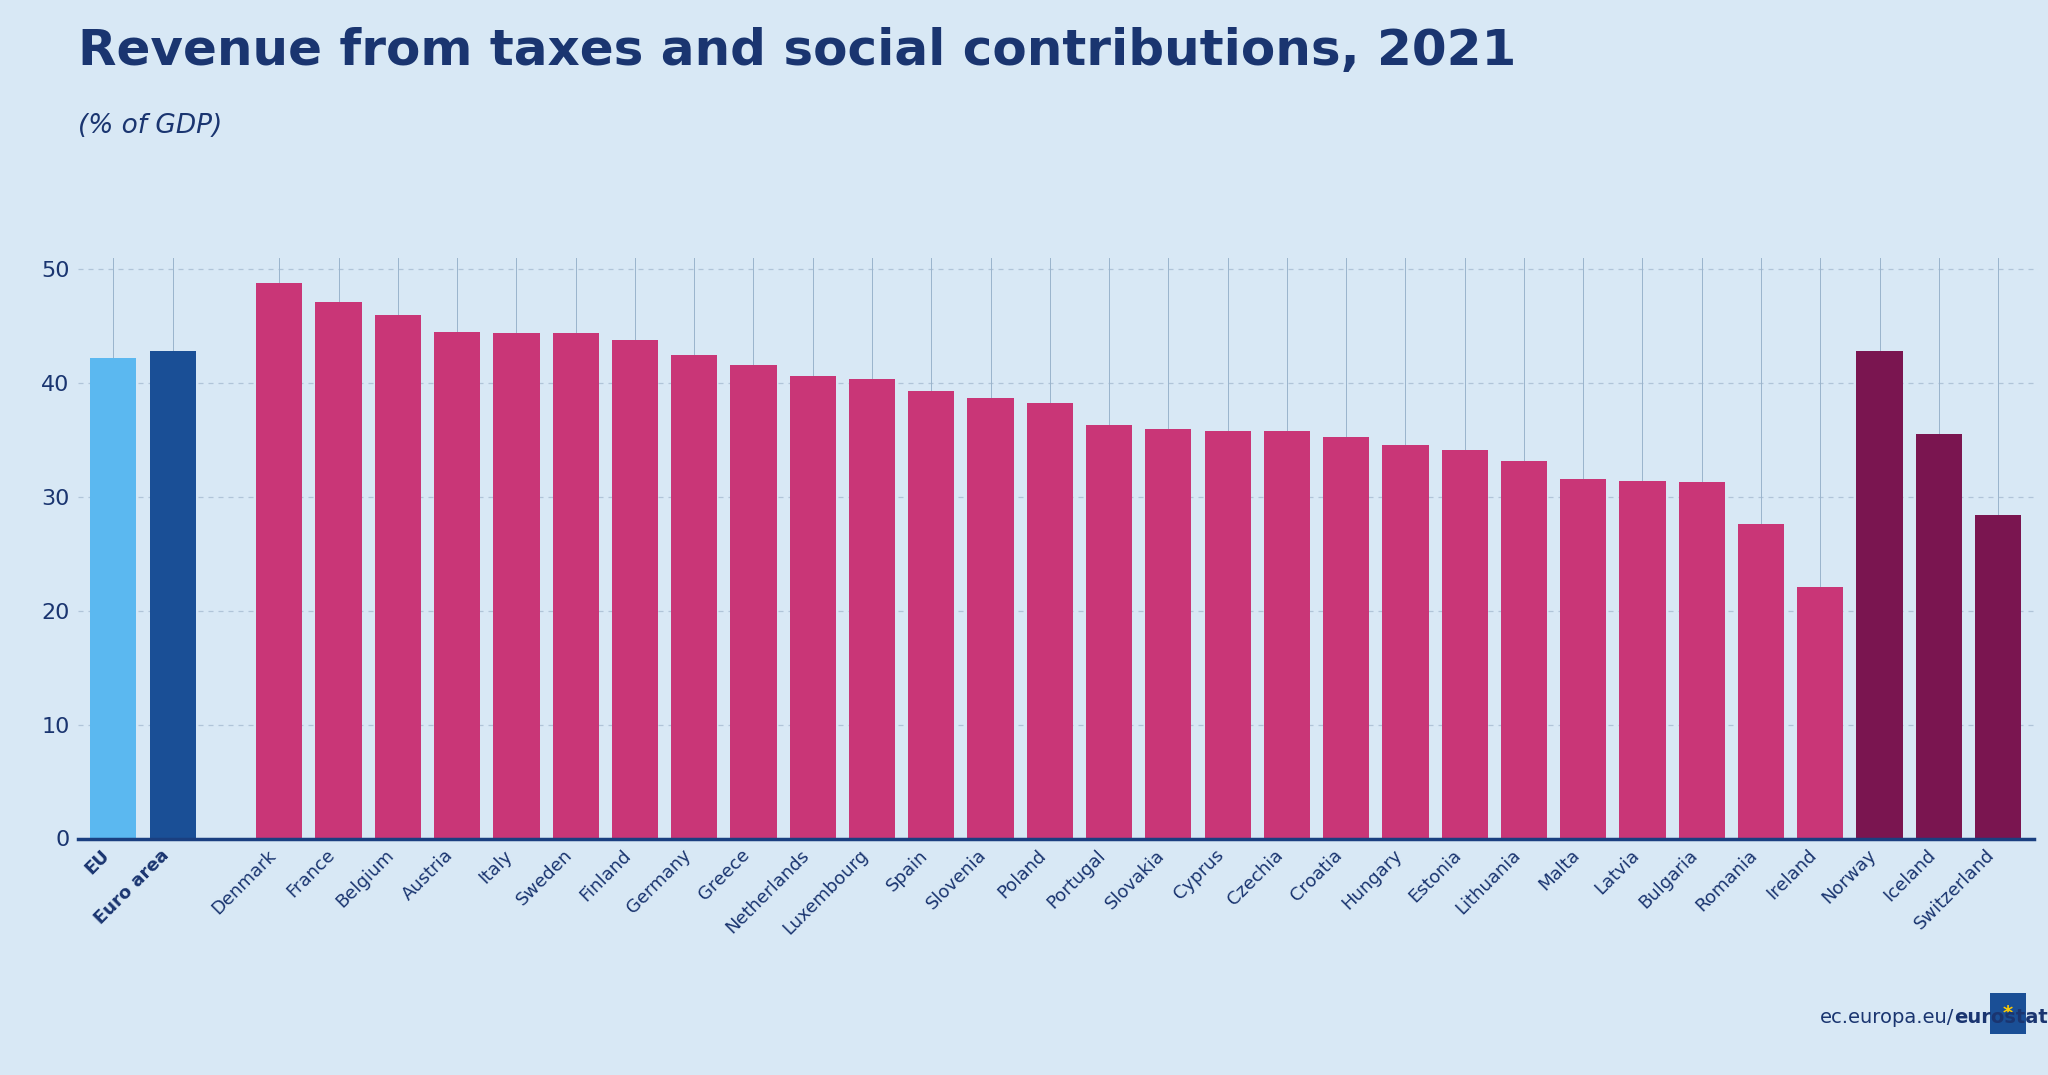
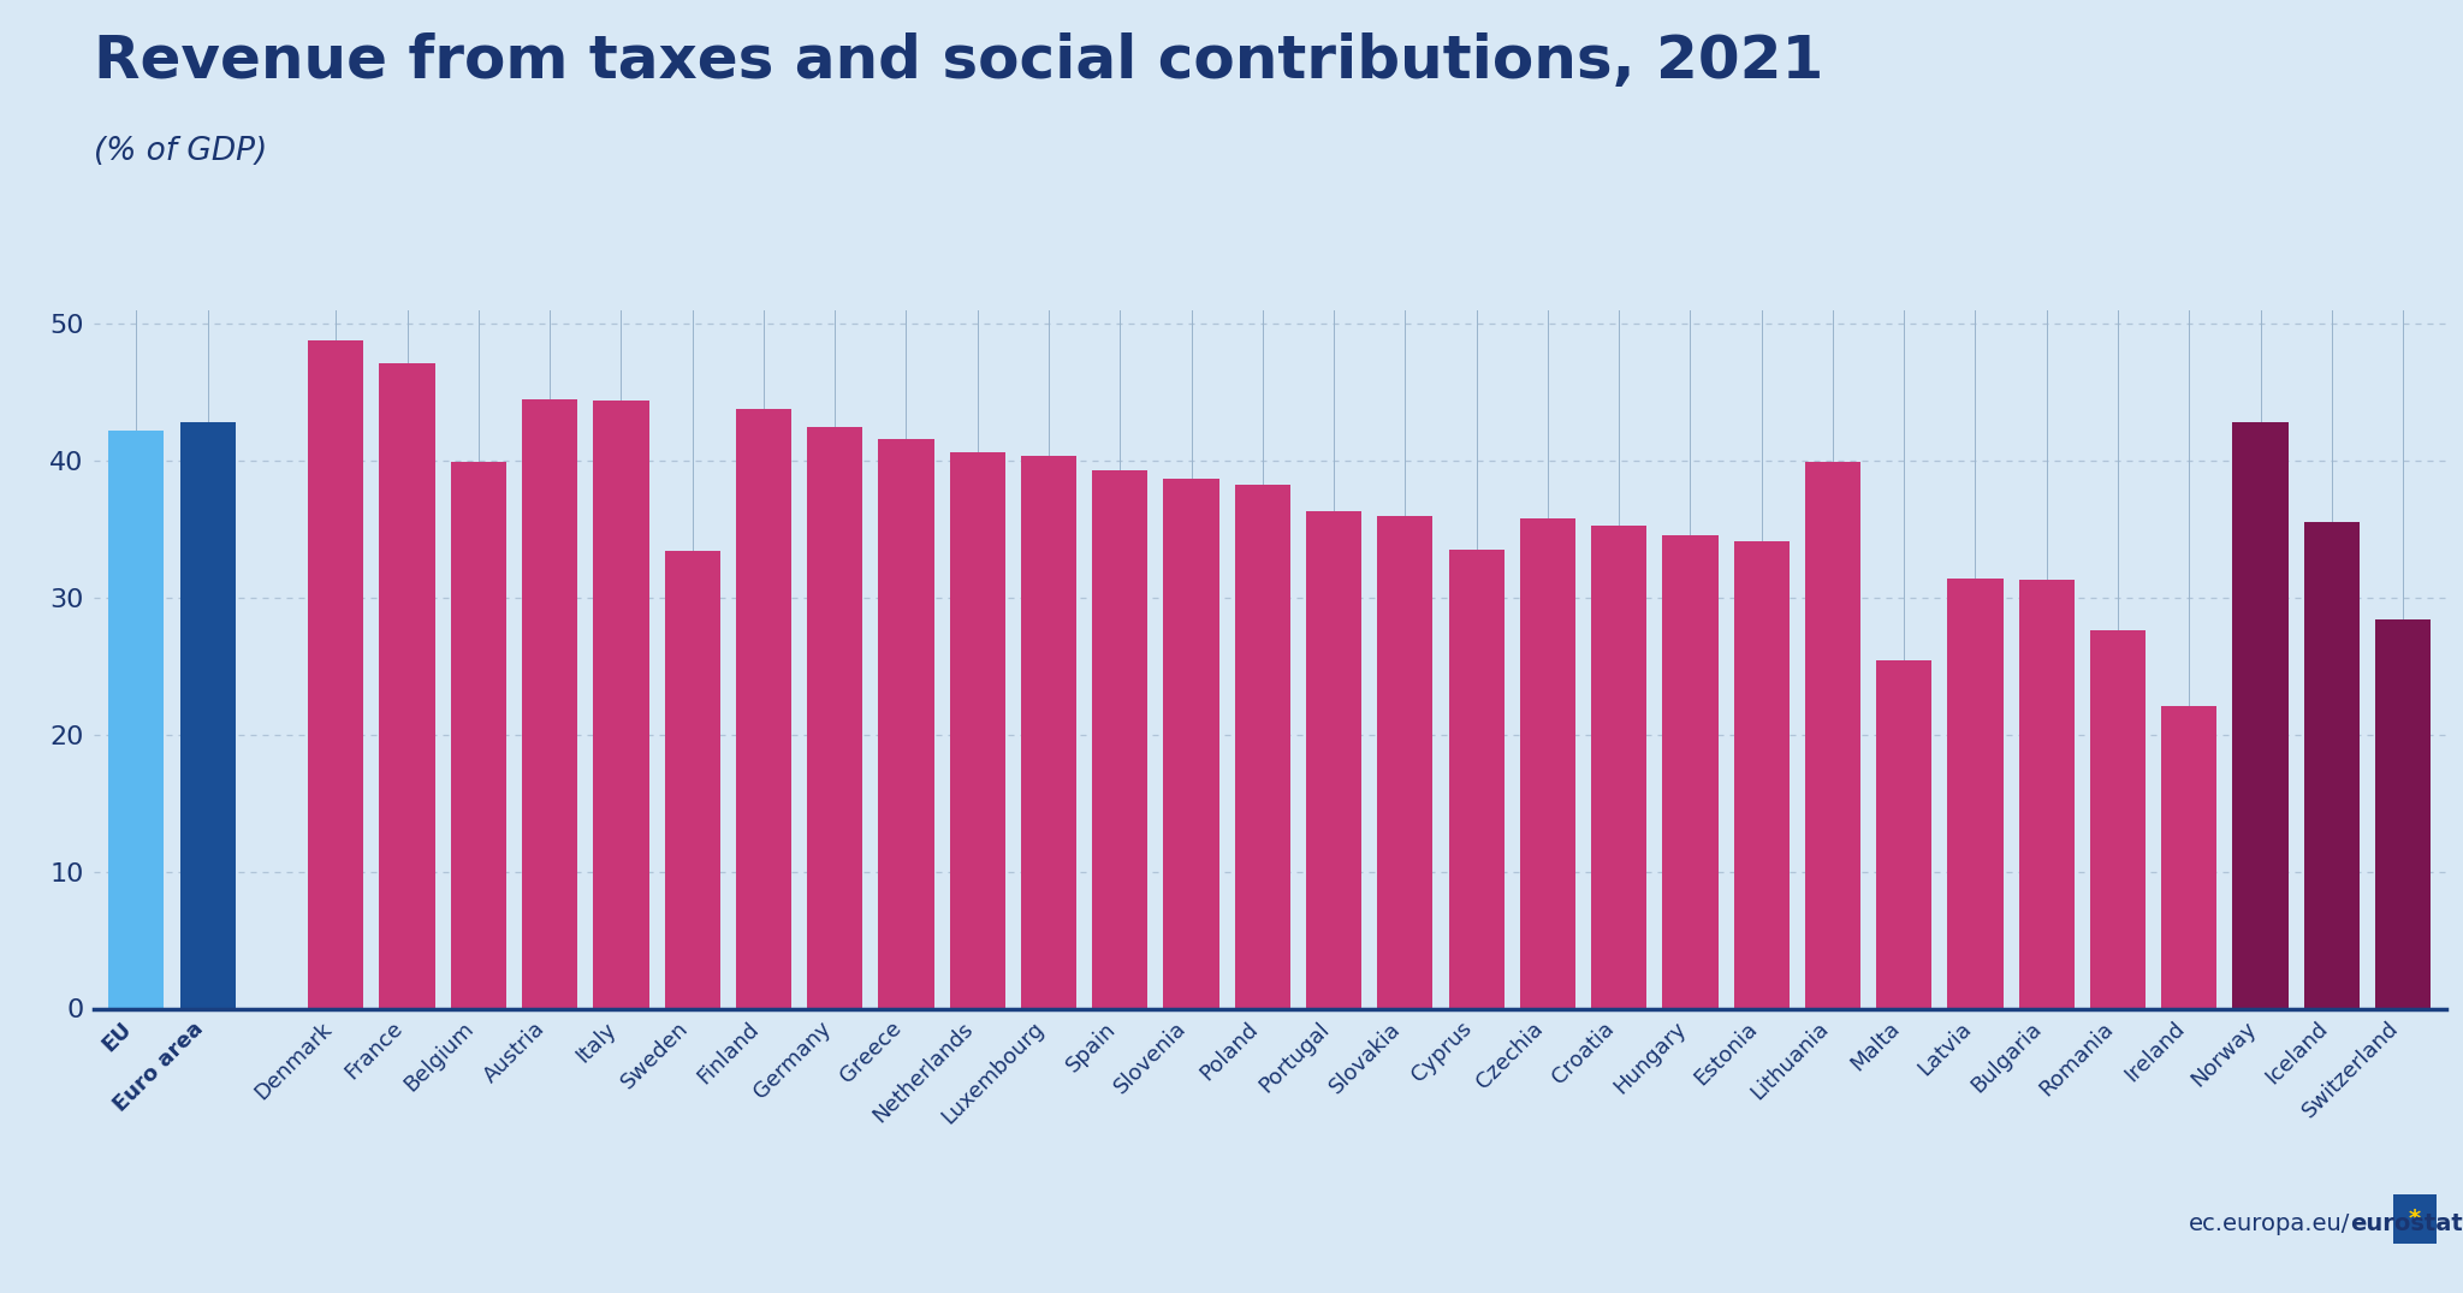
Belgium: 46.0 -> 39.9
Sweden: 44.4 -> 33.4
Cyprus: 35.8 -> 33.5
Lithuania: 33.2 -> 39.9
Malta: 31.6 -> 25.4
